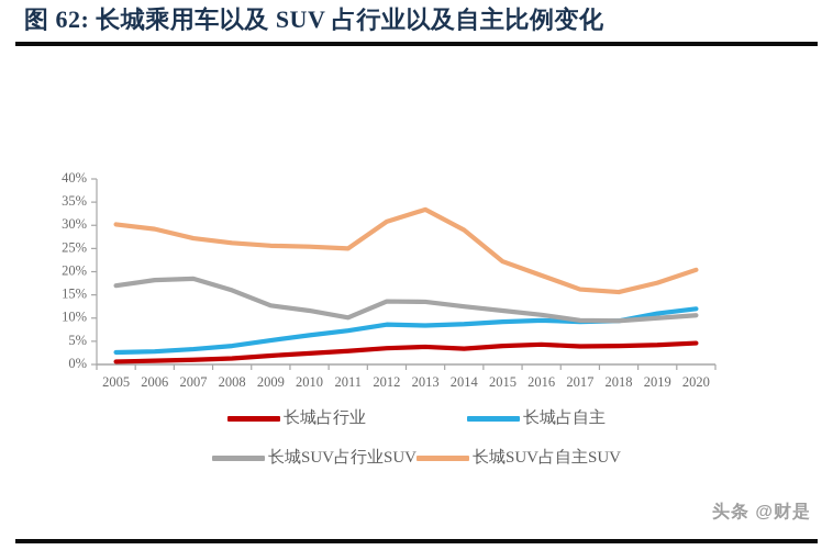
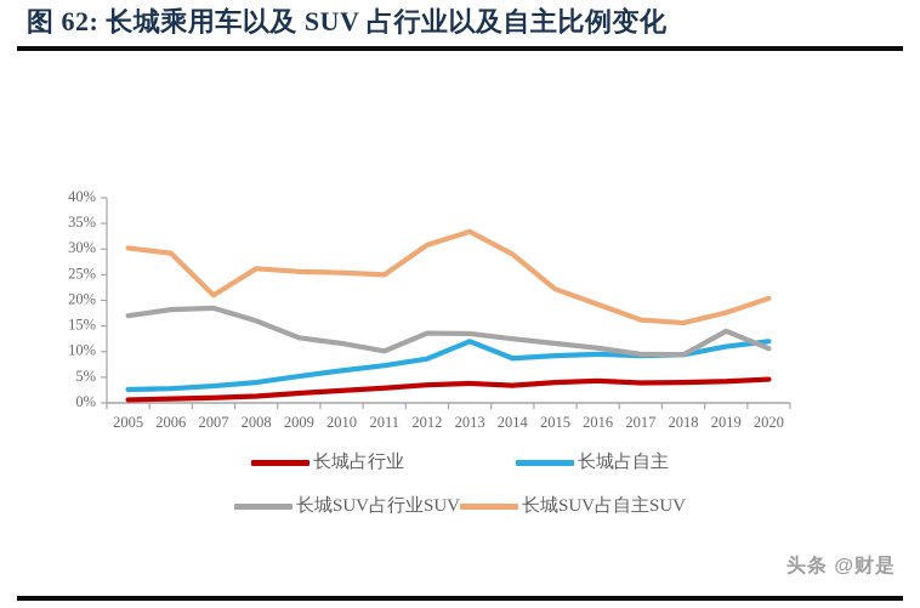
长城SUV占自主SUV/2007: 27% -> 21%
长城占自主/2013: 8% -> 12%
长城SUV占行业SUV/2019: 10% -> 14%
